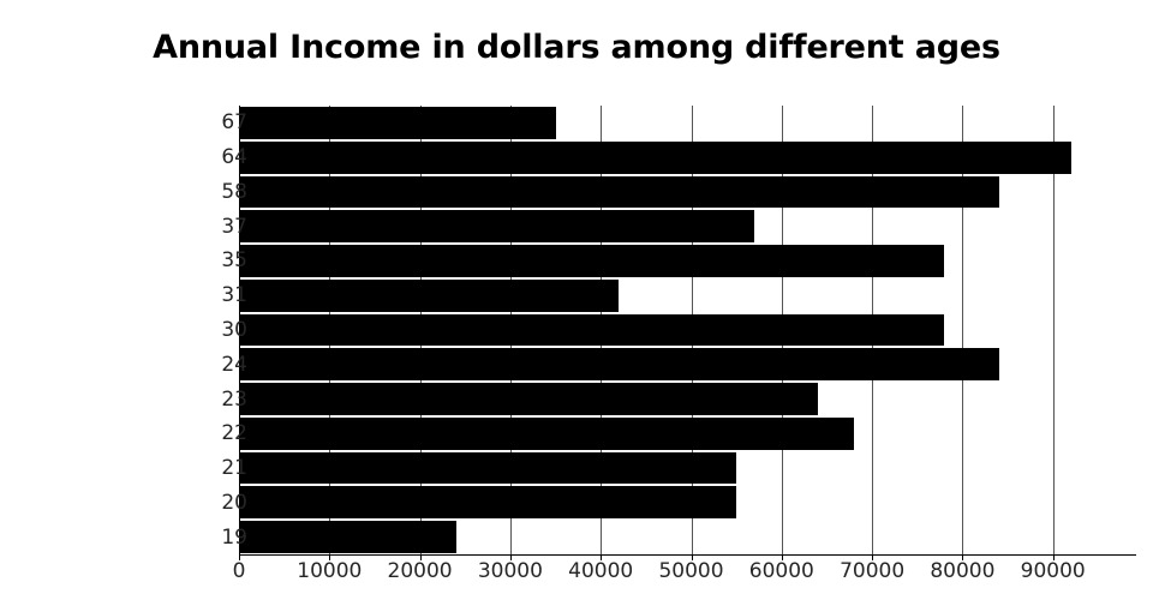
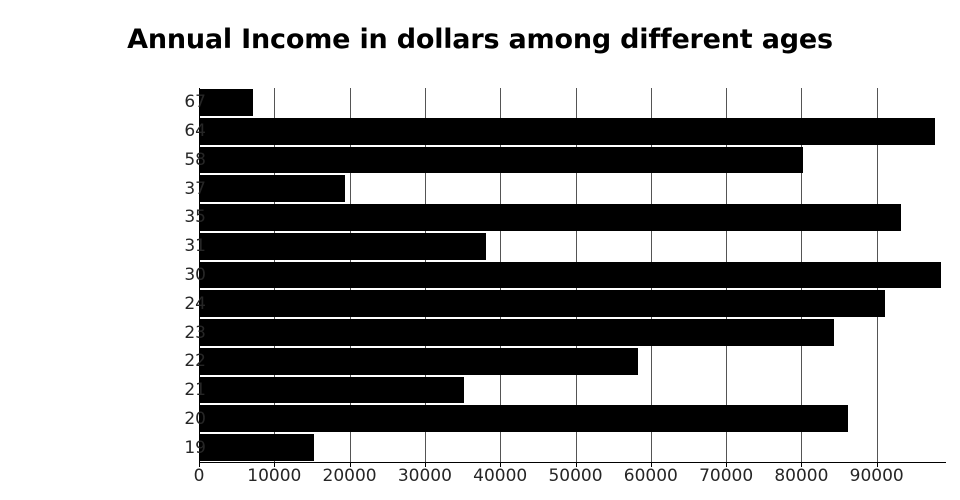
67: 35000 -> 7000
64: 92000 -> 98000
58: 84000 -> 80000
37: 57000 -> 19000
35: 78000 -> 93000
31: 42000 -> 38000
30: 78000 -> 98000
24: 84000 -> 91000
23: 64000 -> 84000
22: 68000 -> 58000
21: 55000 -> 35000
20: 55000 -> 86000
19: 24000 -> 15000
